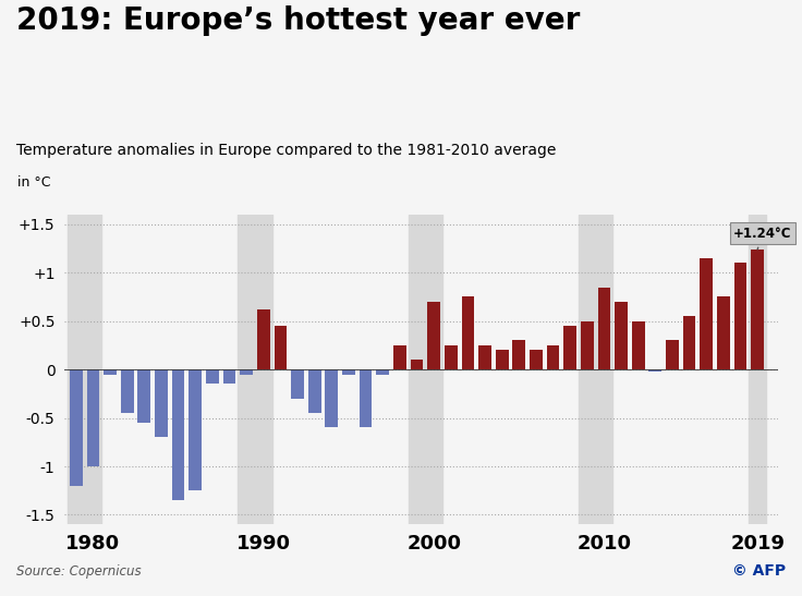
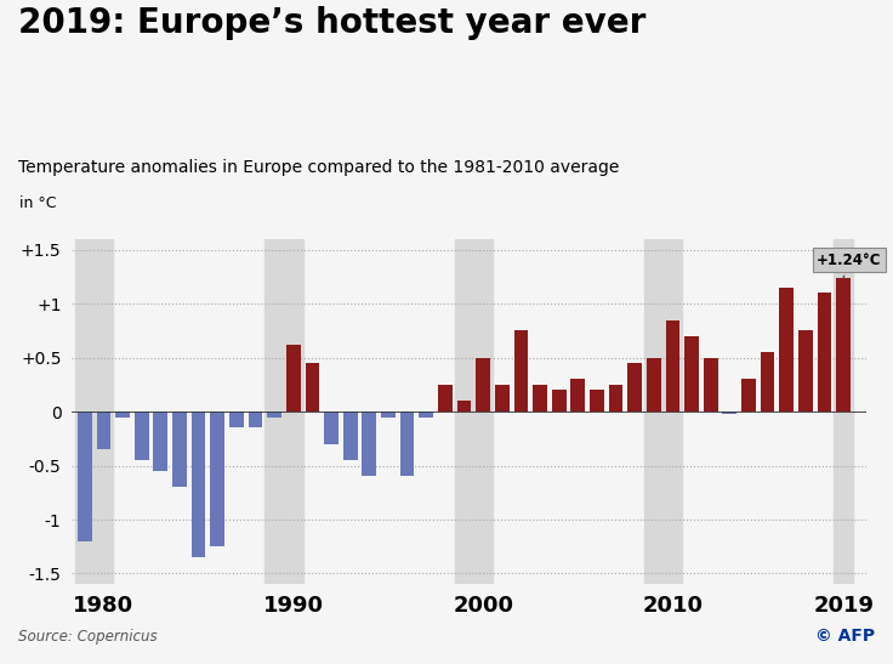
1980: -1.00 -> -0.35
2000: 0.70 -> 0.50
